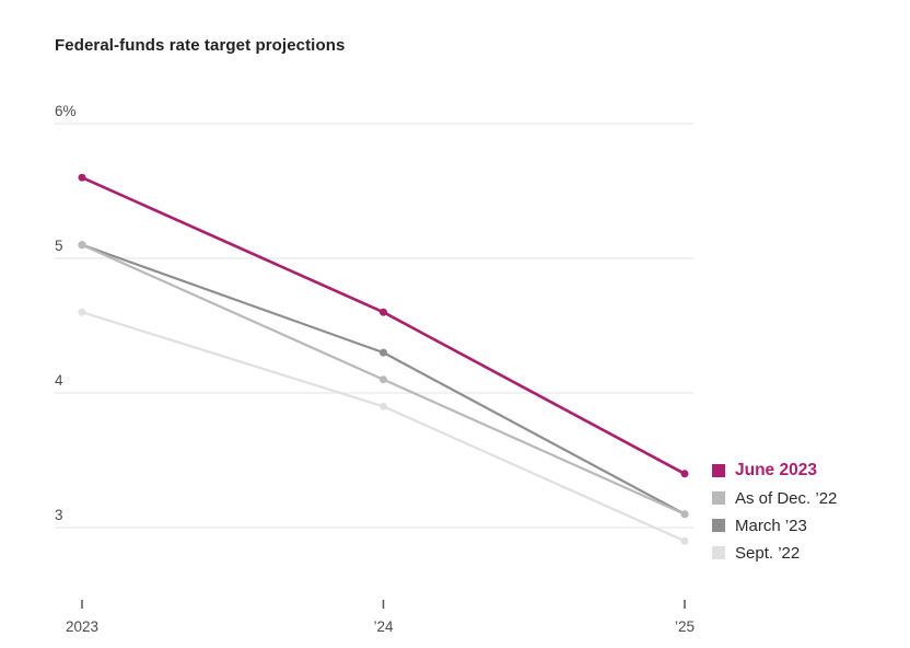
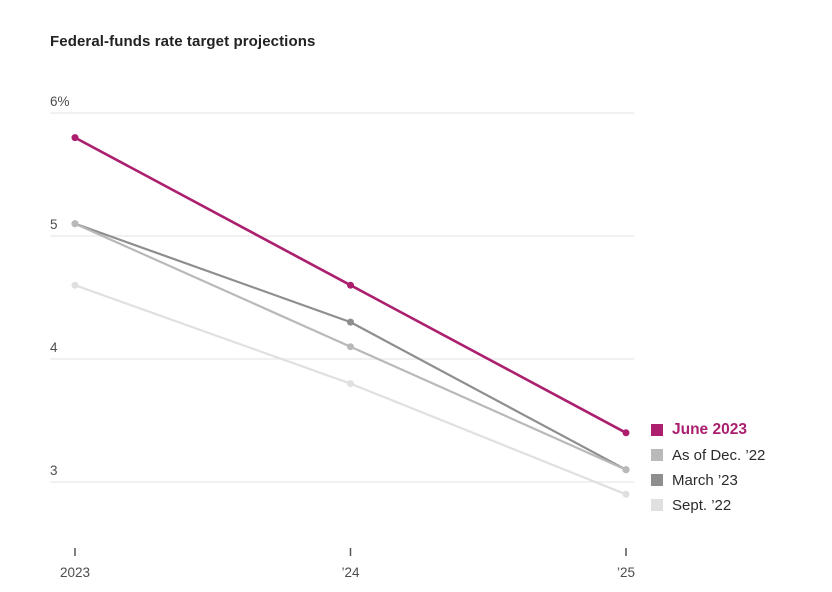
June 2023/2023: 5.6% -> 5.8%
Sept. ’22/’24: 3.9% -> 3.8%
